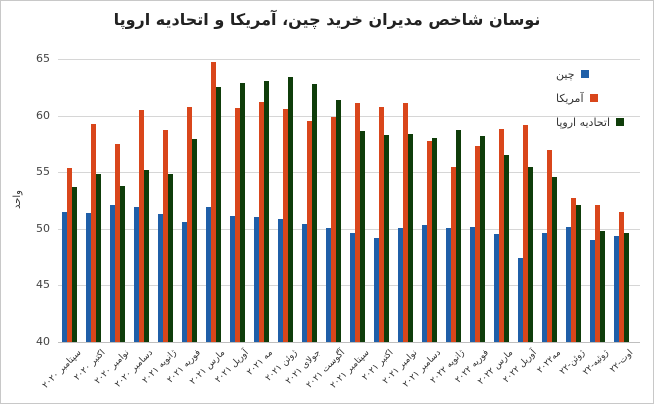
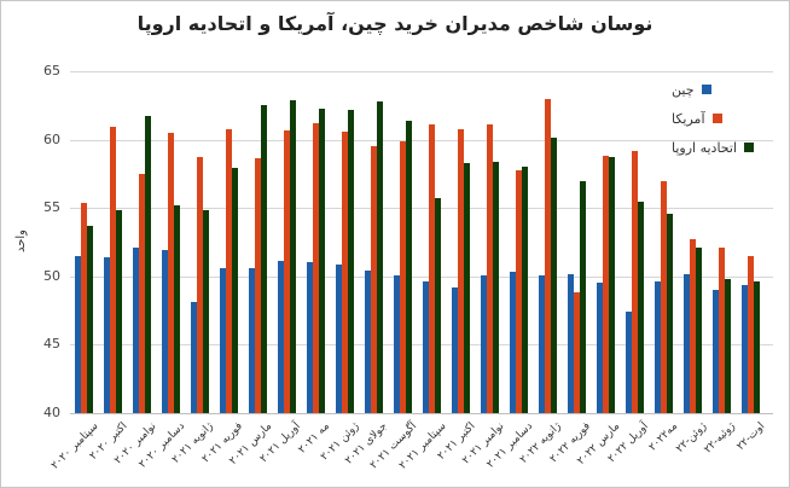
آمریکا/اکتبر ۲۰۲۰: 59.3 -> 60.9
اتحادیه اروپا/نوامبر ۲۰۲۰: 53.8 -> 61.7
چین/ژانویه ۲۰۲۱: 51.3 -> 48.1
چین/مارس ۲۰۲۱: 51.9 -> 50.6
آمریکا/مارس ۲۰۲۱: 64.7 -> 58.6
اتحادیه اروپا/مه ۲۰۲۱: 63.1 -> 62.3
اتحادیه اروپا/ژوئن ۲۰۲۱: 63.4 -> 62.2
اتحادیه اروپا/سپتامبر ۲۰۲۱: 58.6 -> 55.7
آمریکا/ژانویه ۲۰۲۲: 55.5 -> 63.0
اتحادیه اروپا/ژانویه ۲۰۲۲: 58.7 -> 60.1
آمریکا/فوریه ۲۰۲۲: 57.3 -> 48.8
اتحادیه اروپا/فوریه ۲۰۲۲: 58.2 -> 57.0
اتحادیه اروپا/مارس ۲۰۲۲: 56.5 -> 58.7
